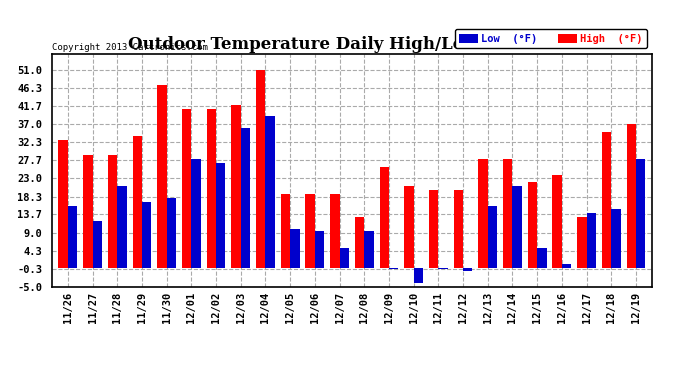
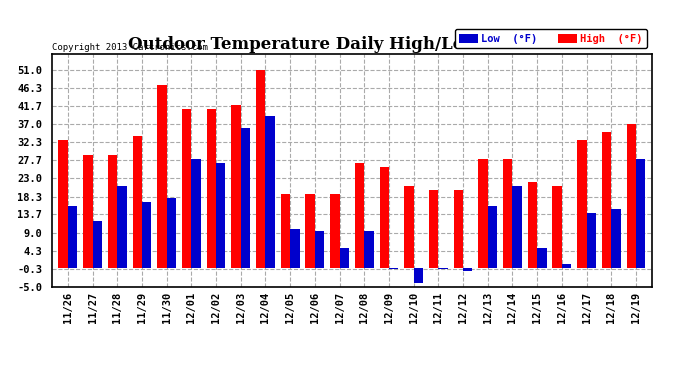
High (°F)/12/08: 13 -> 27
High (°F)/12/16: 24 -> 21
High (°F)/12/17: 13 -> 33
